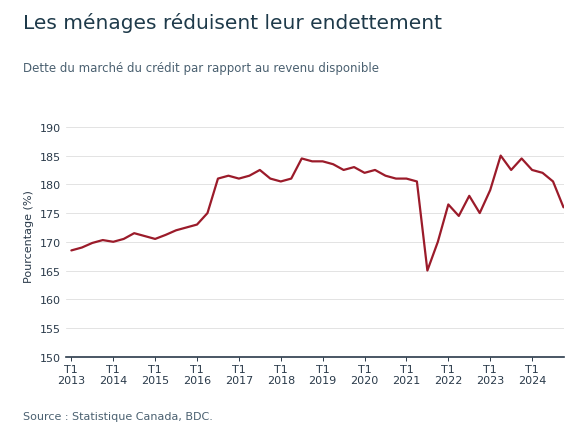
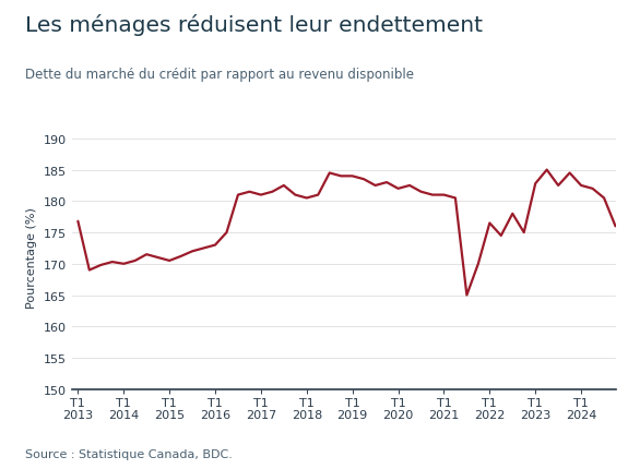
T1 2013: 168.5 -> 176.8
T1 2023: 179.0 -> 182.8
